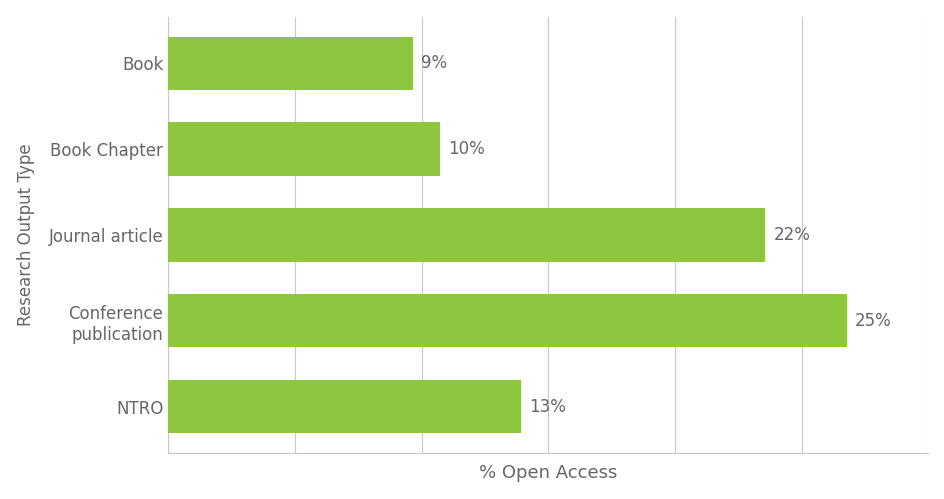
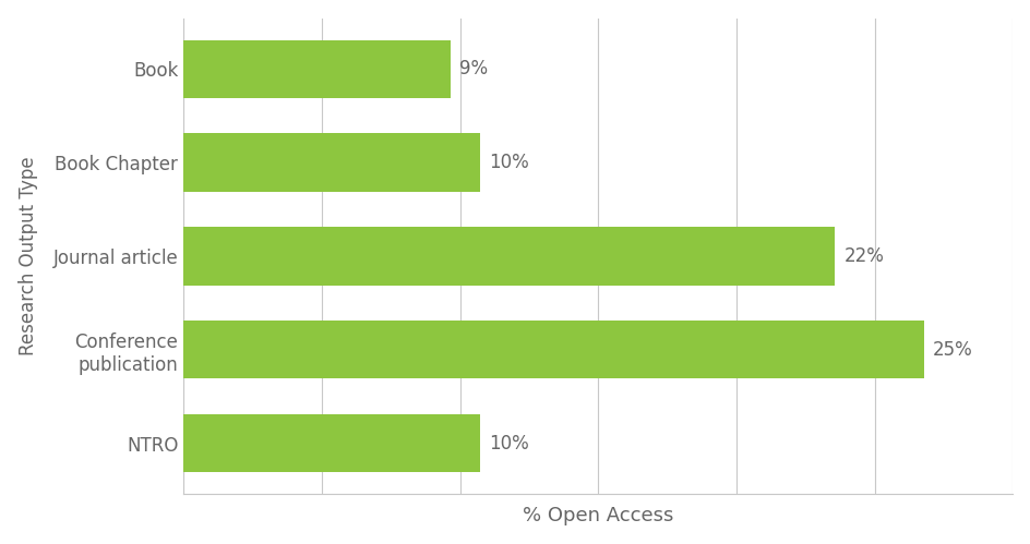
NTRO: 13% -> 10%
